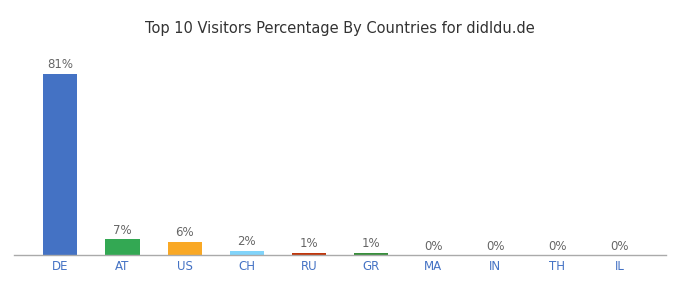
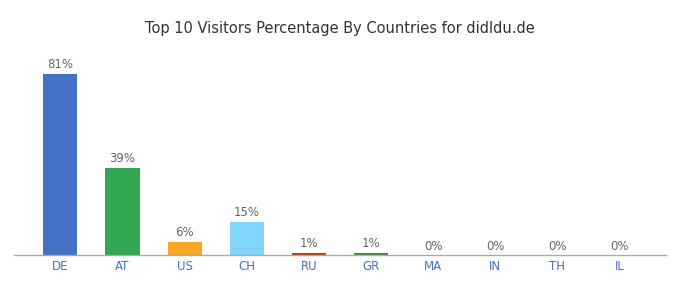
AT: 7% -> 39%
CH: 2% -> 15%
